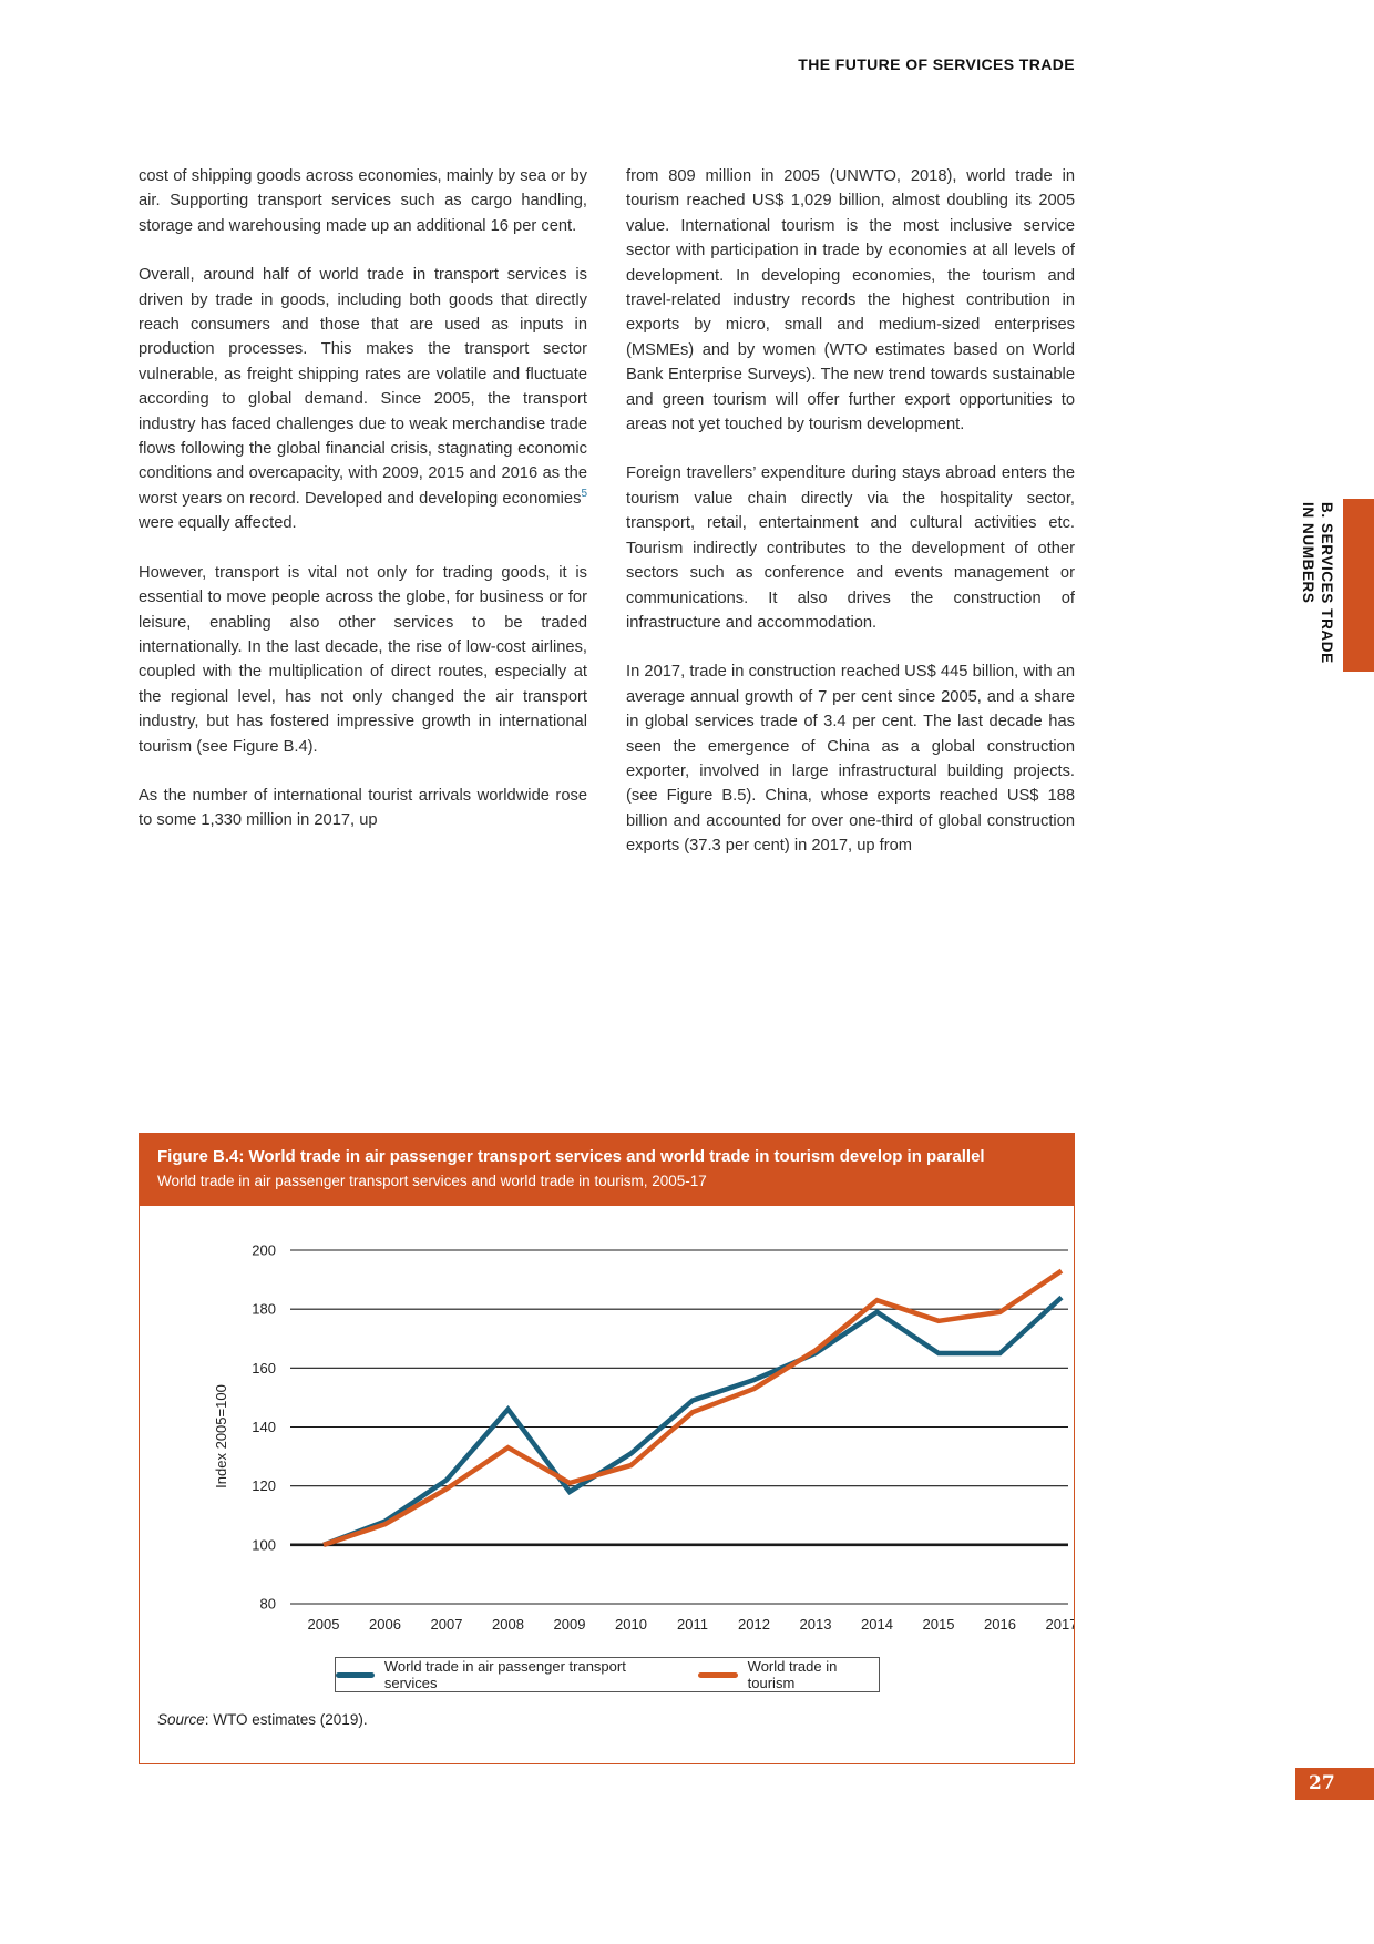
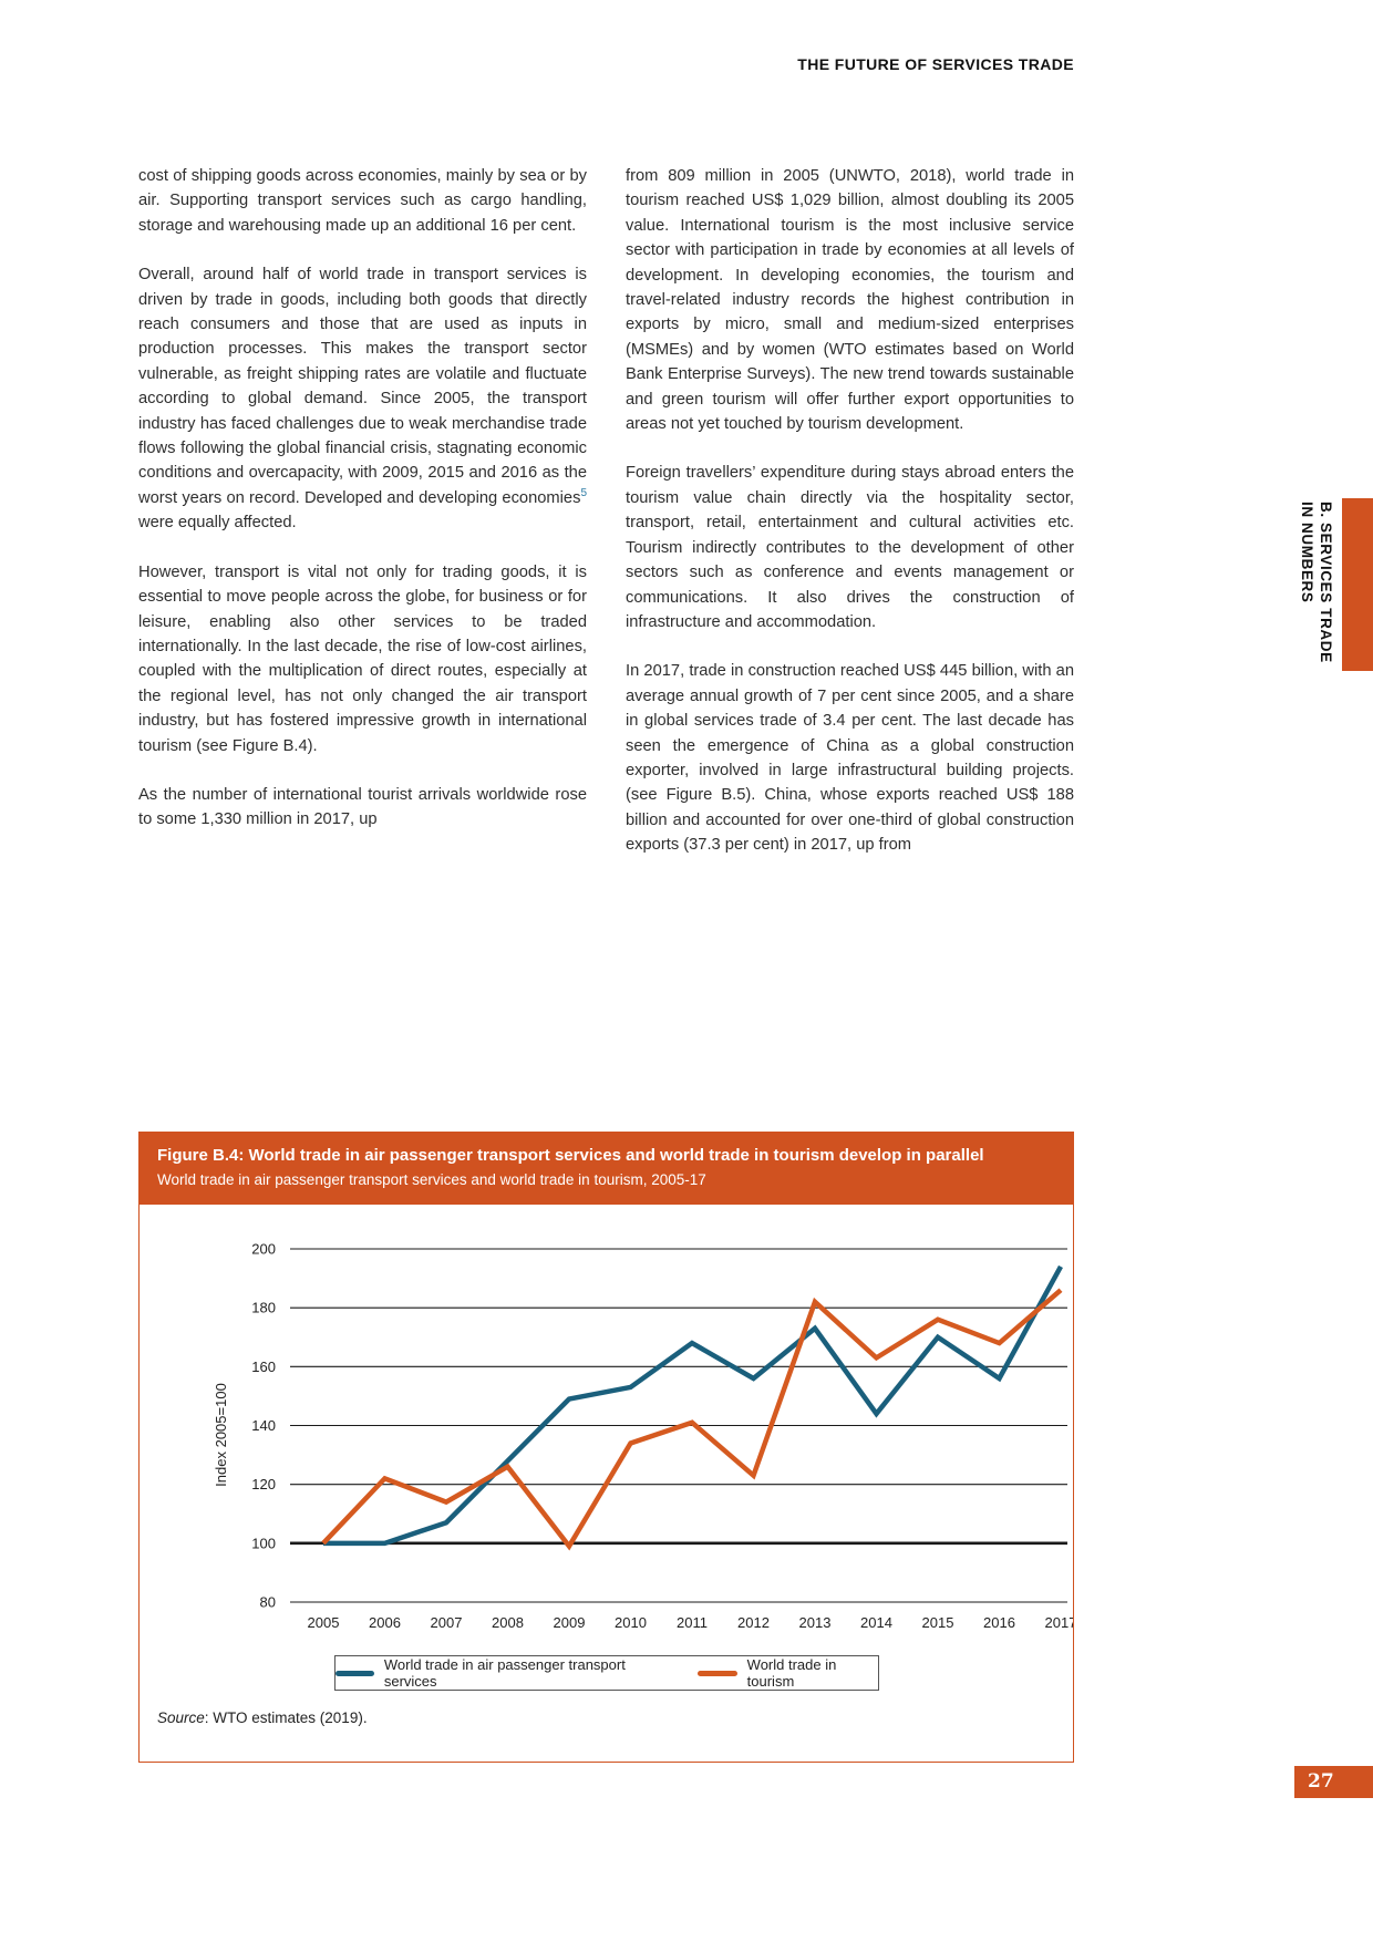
World trade in air passenger transport services/2006: 108 -> 100
World trade in tourism/2006: 107 -> 122
World trade in air passenger transport services/2007: 122 -> 107
World trade in tourism/2007: 119 -> 114
World trade in air passenger transport services/2008: 146 -> 128
World trade in tourism/2008: 133 -> 126
World trade in air passenger transport services/2009: 118 -> 149
World trade in tourism/2009: 121 -> 99
World trade in air passenger transport services/2010: 131 -> 153
World trade in tourism/2010: 127 -> 134
World trade in air passenger transport services/2011: 149 -> 168
World trade in tourism/2011: 145 -> 141
World trade in tourism/2012: 153 -> 123
World trade in air passenger transport services/2013: 165 -> 173
World trade in tourism/2013: 166 -> 182
World trade in air passenger transport services/2014: 179 -> 144
World trade in tourism/2014: 183 -> 163
World trade in air passenger transport services/2015: 165 -> 170
World trade in air passenger transport services/2016: 165 -> 156
World trade in tourism/2016: 179 -> 168
World trade in air passenger transport services/2017: 184 -> 194
World trade in tourism/2017: 193 -> 186
